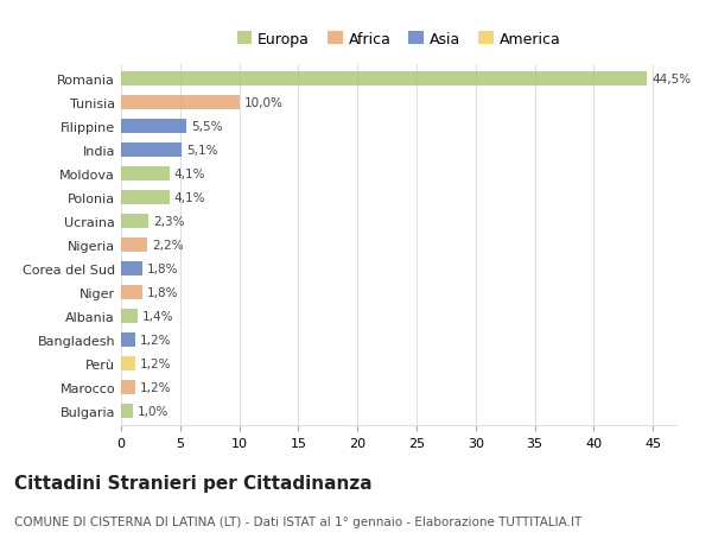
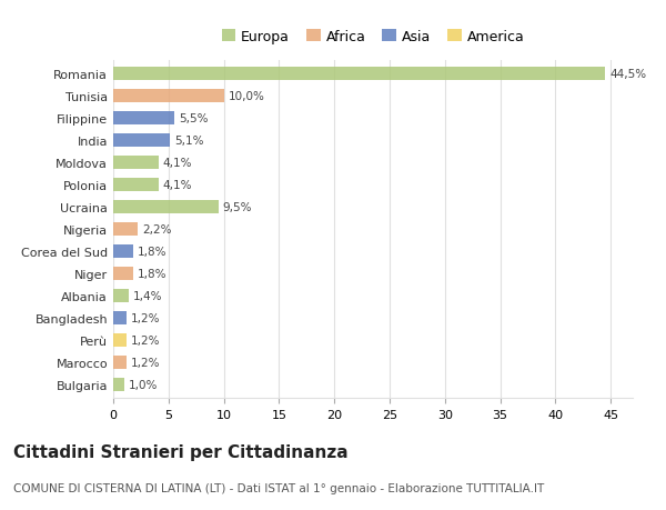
Ucraina: 2,3% -> 9,5%
